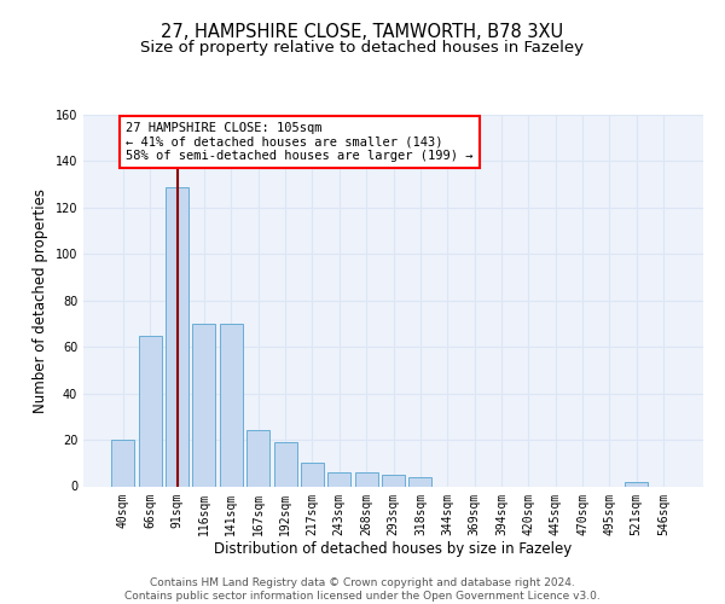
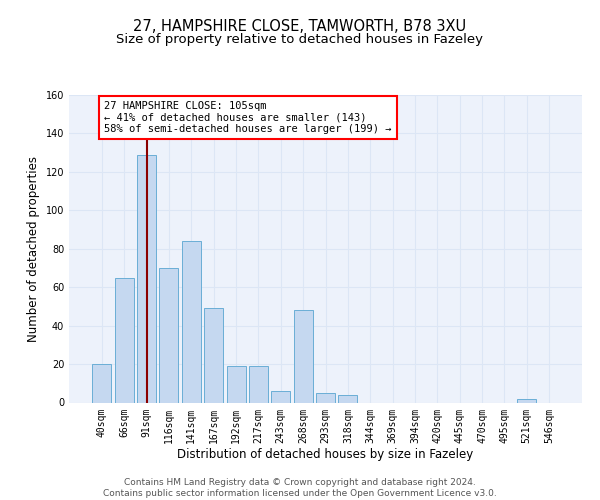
141sqm: 70 -> 84
167sqm: 24 -> 49
217sqm: 10 -> 19
268sqm: 6 -> 48
